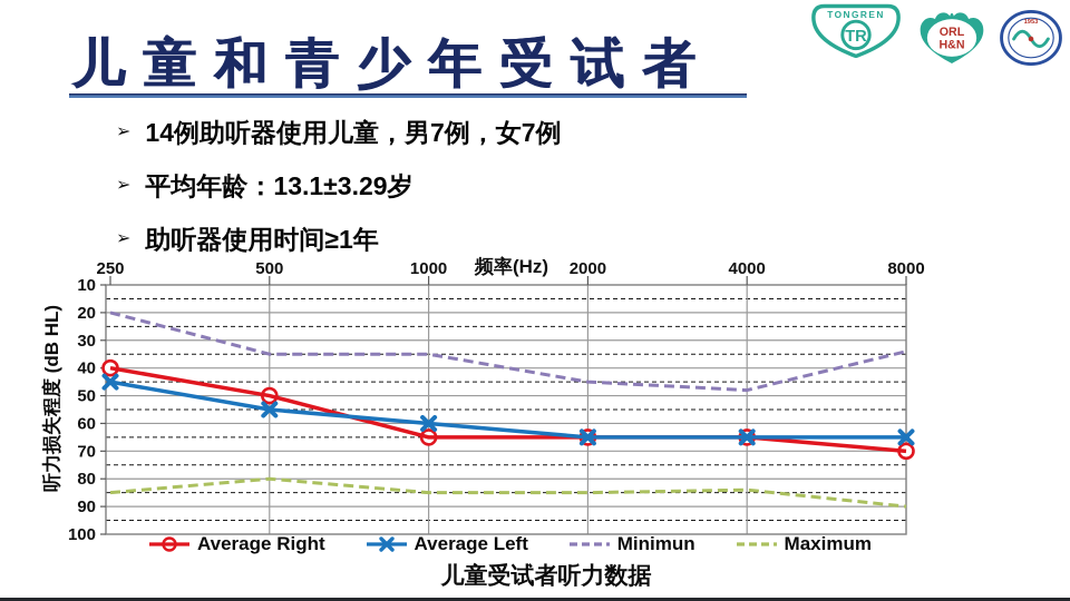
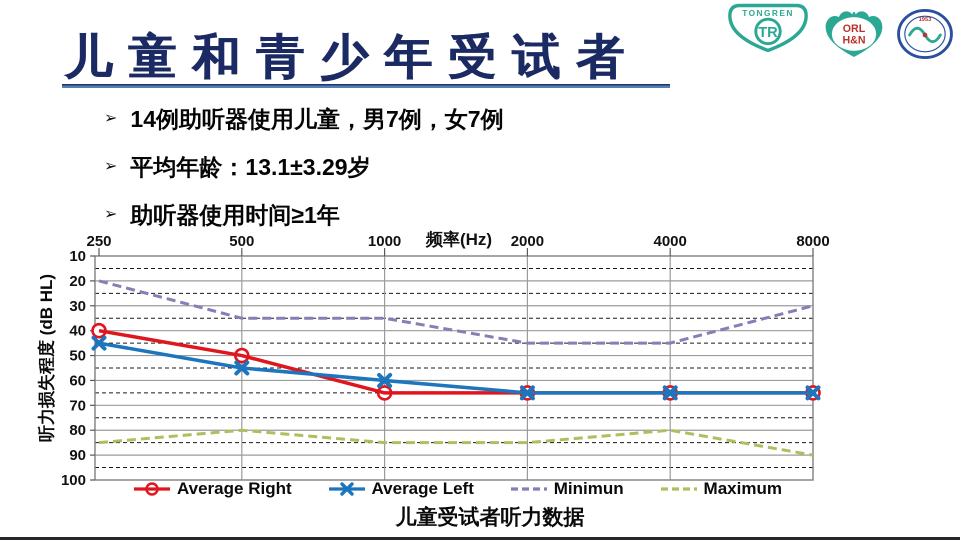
Minimun/4000: 48 -> 45
Maximum/4000: 84 -> 80
Average Right/8000: 70 -> 65
Minimun/8000: 34 -> 30
